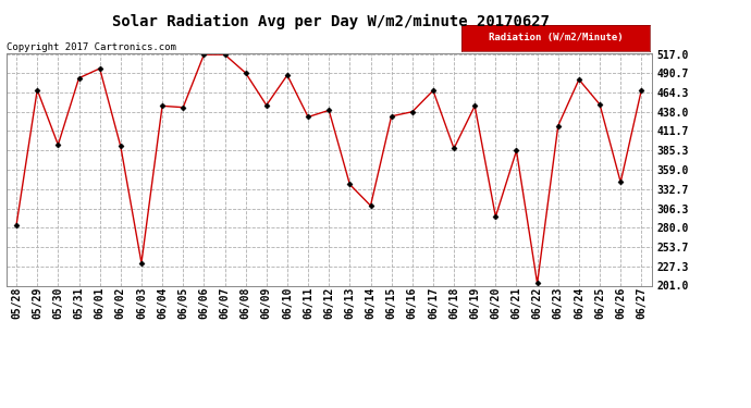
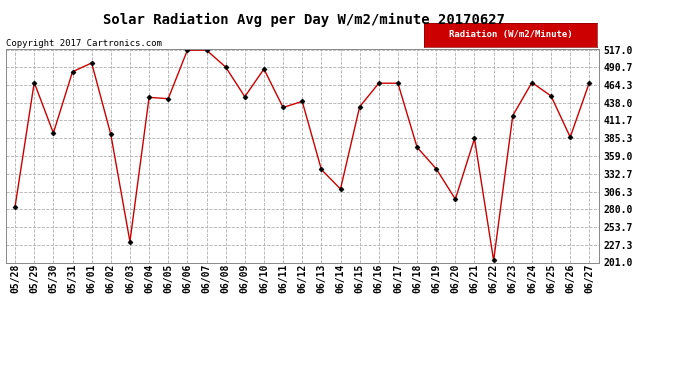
06/16: 438 -> 467
06/18: 388 -> 372
06/19: 446 -> 340
06/24: 482 -> 468
06/26: 342 -> 387
